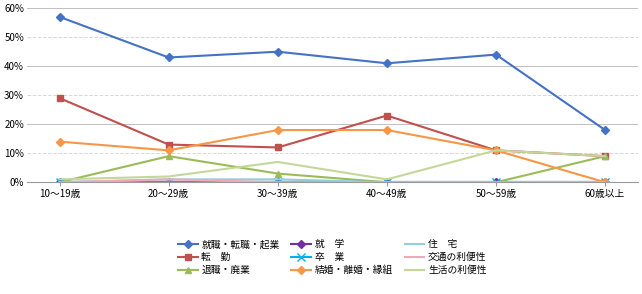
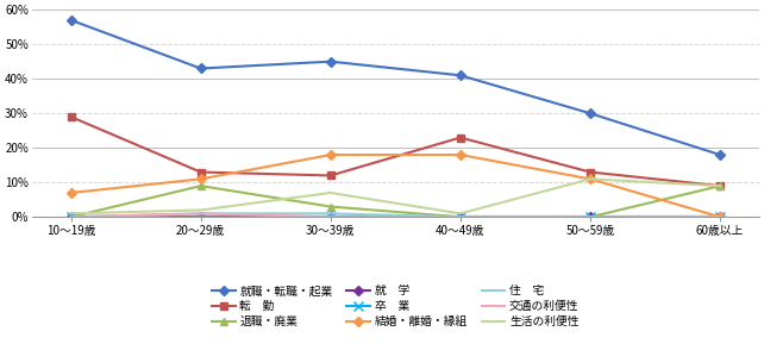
結婚・離婚・縁組/10～19歳: 14% -> 7%
就職・転職・起業/50～59歳: 44% -> 30%
転 勤/50～59歳: 11% -> 13%
